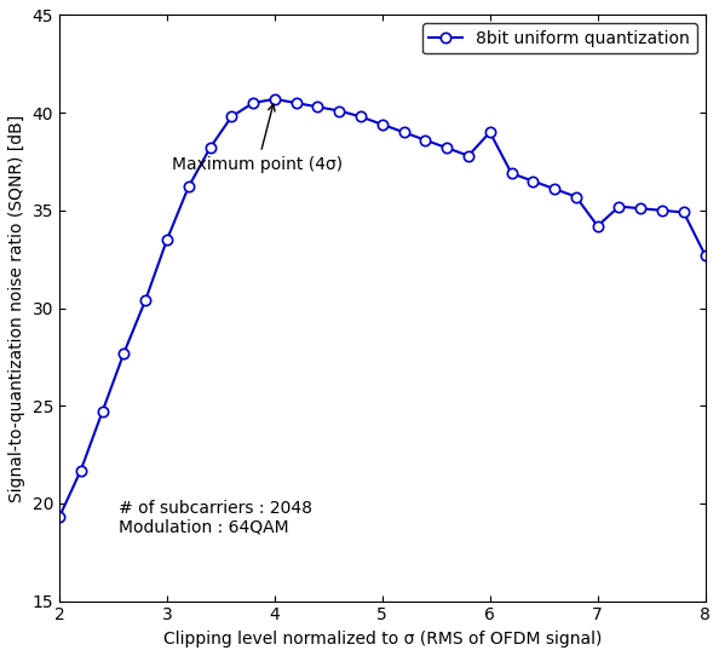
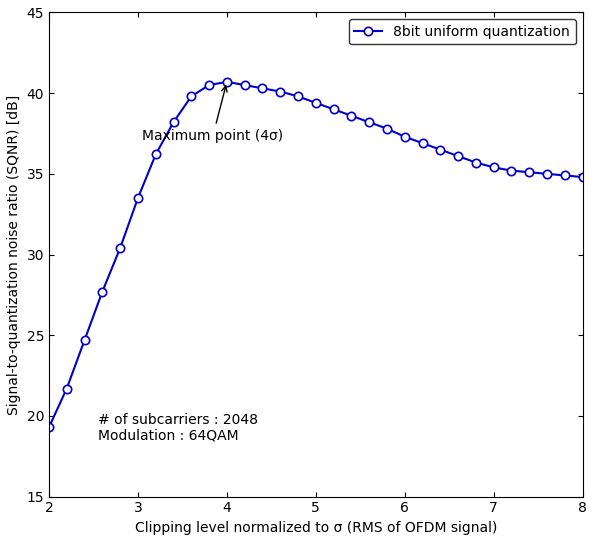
6: 39.0 -> 37.3
7: 34.2 -> 35.4
8: 32.7 -> 34.8
